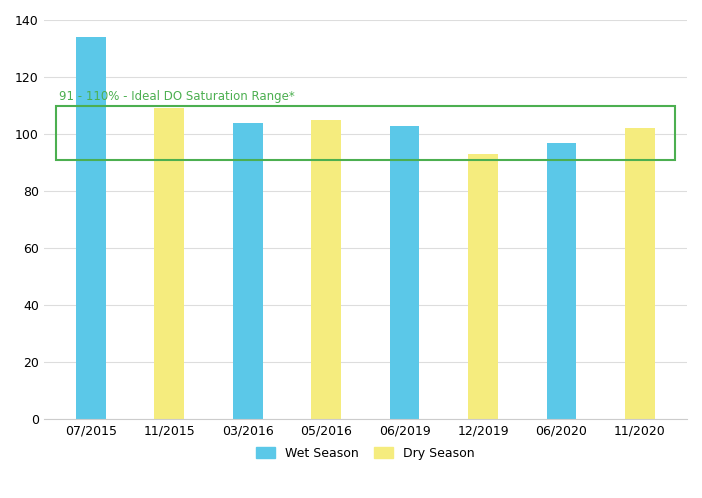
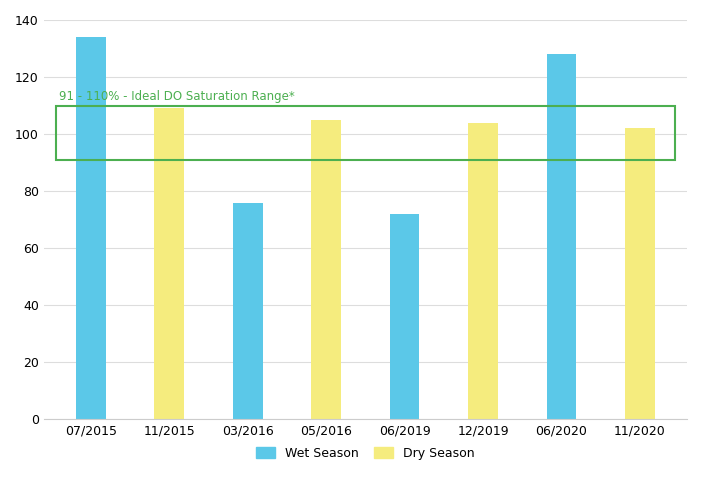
03/2016: 104 -> 76
06/2019: 103 -> 72
12/2019: 93 -> 104
06/2020: 97 -> 128
